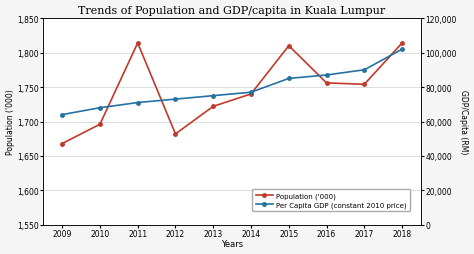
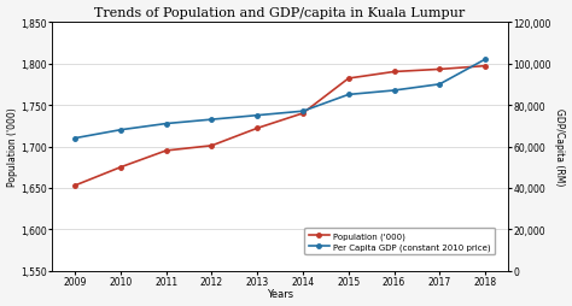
Population ('000)/2009: 1,668 -> 1,653
Population ('000)/2010: 1,696 -> 1,675
Population ('000)/2011: 1,814 -> 1,695
Population ('000)/2012: 1,682 -> 1,701
Population ('000)/2015: 1,810 -> 1,782
Population ('000)/2016: 1,756 -> 1,790
Population ('000)/2017: 1,754 -> 1,793
Population ('000)/2018: 1,814 -> 1,797
